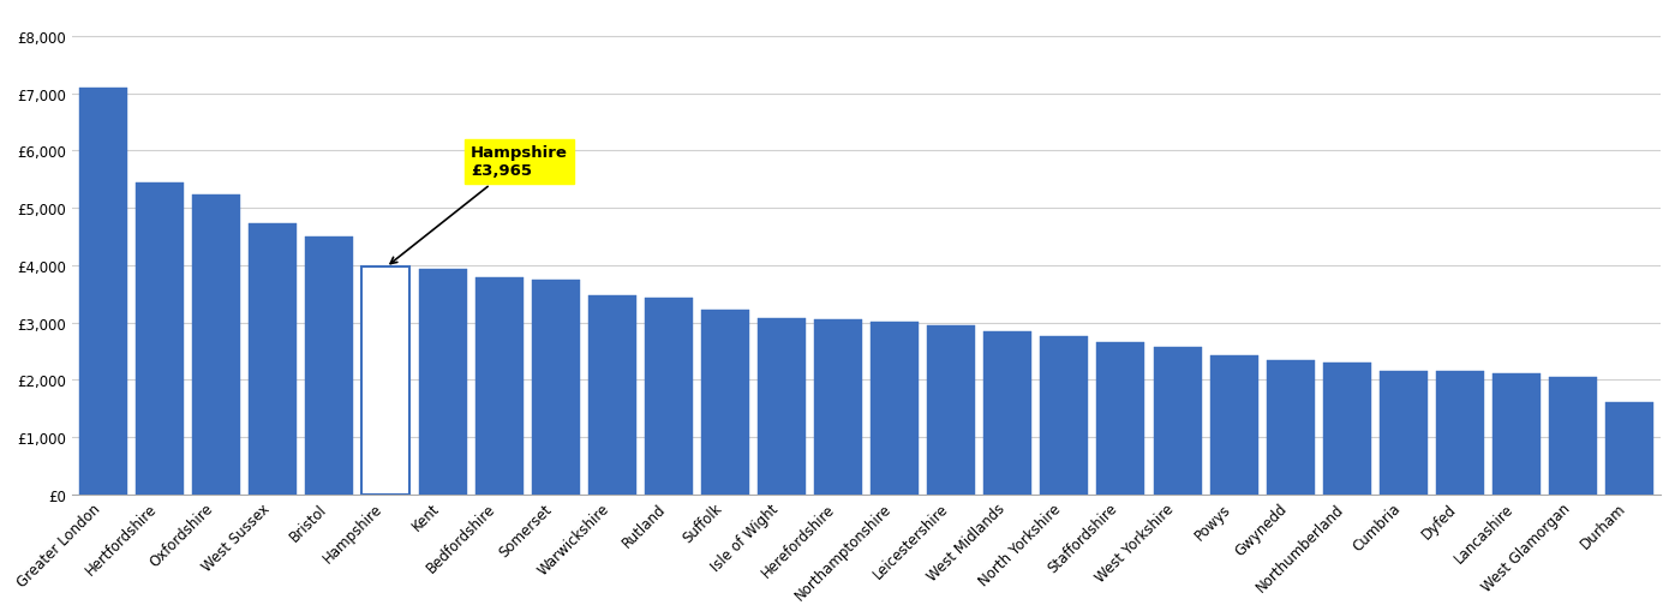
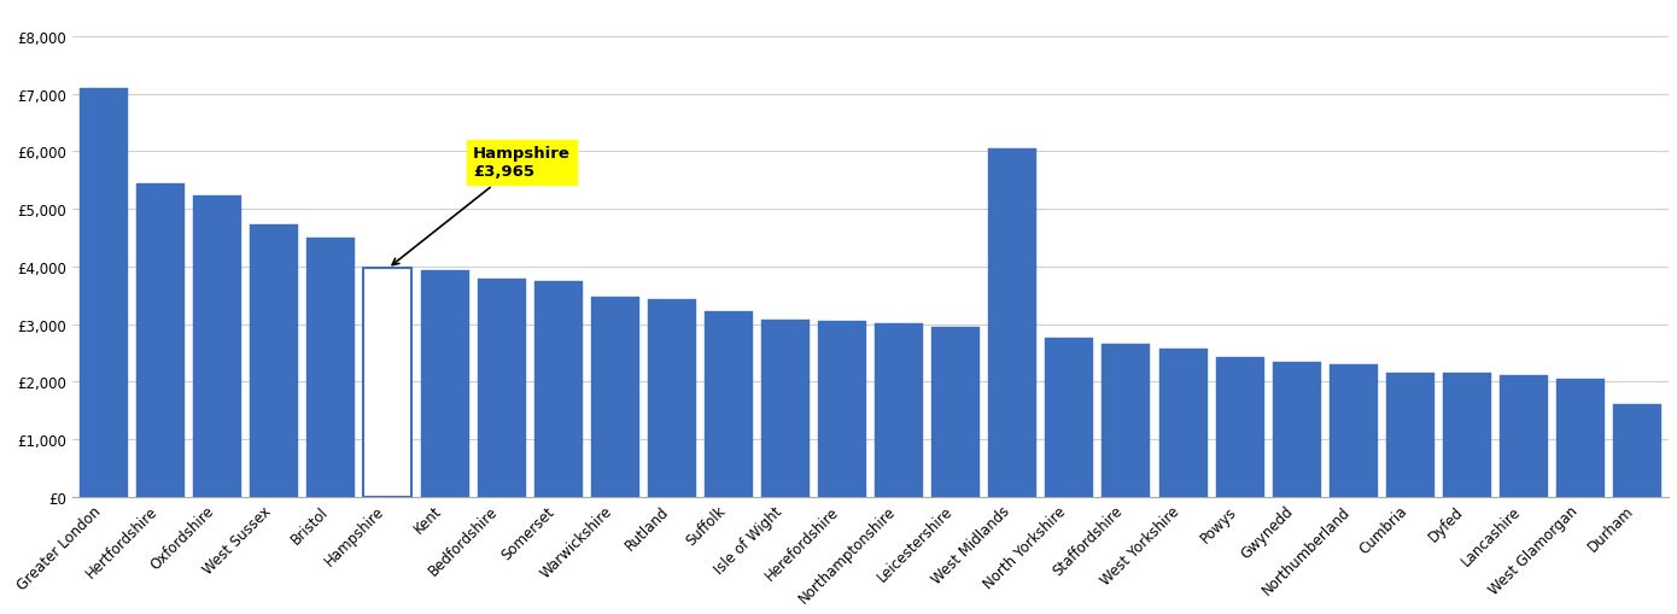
West Midlands: £2,840 -> £6,050
